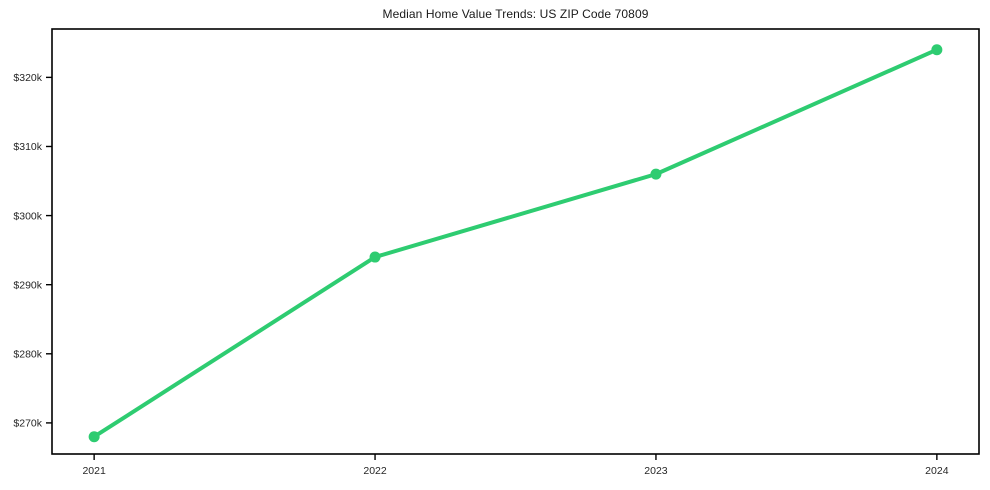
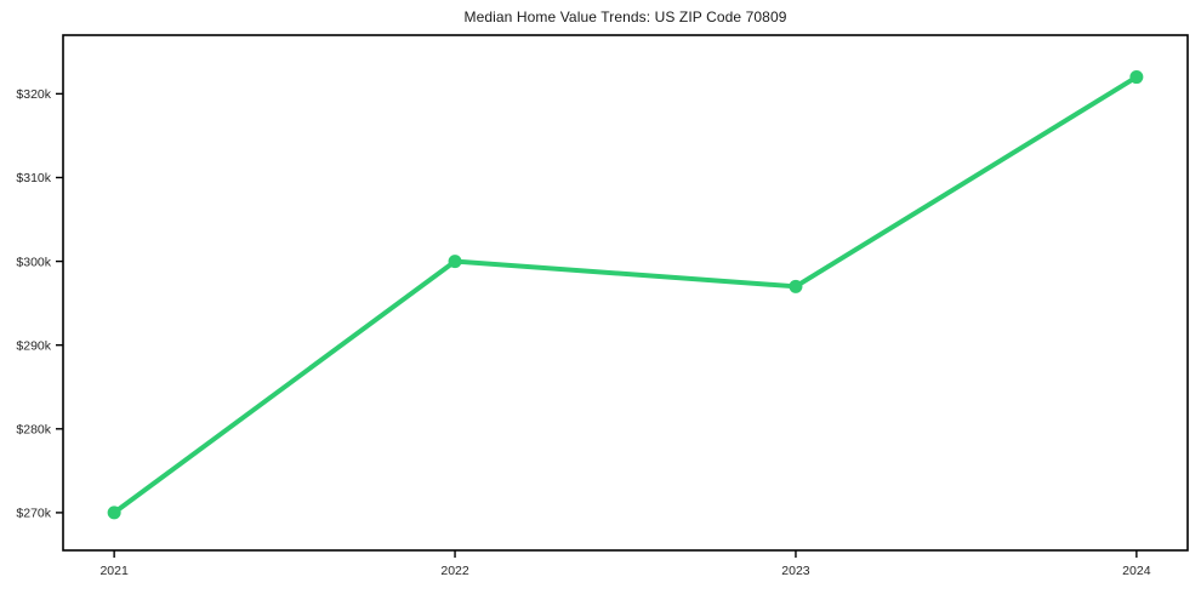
2021: $268k -> $270k
2022: $294k -> $300k
2023: $306k -> $297k
2024: $324k -> $322k
